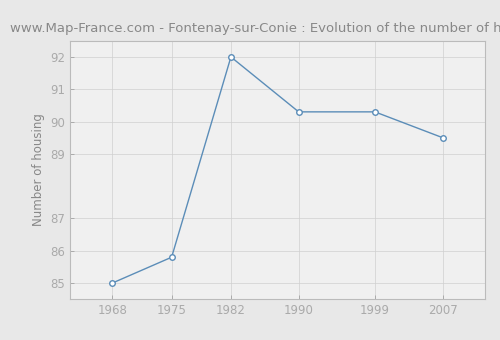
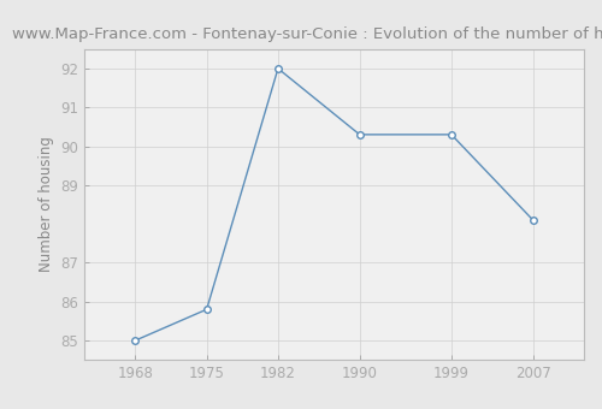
2007: 89.5 -> 88.1
